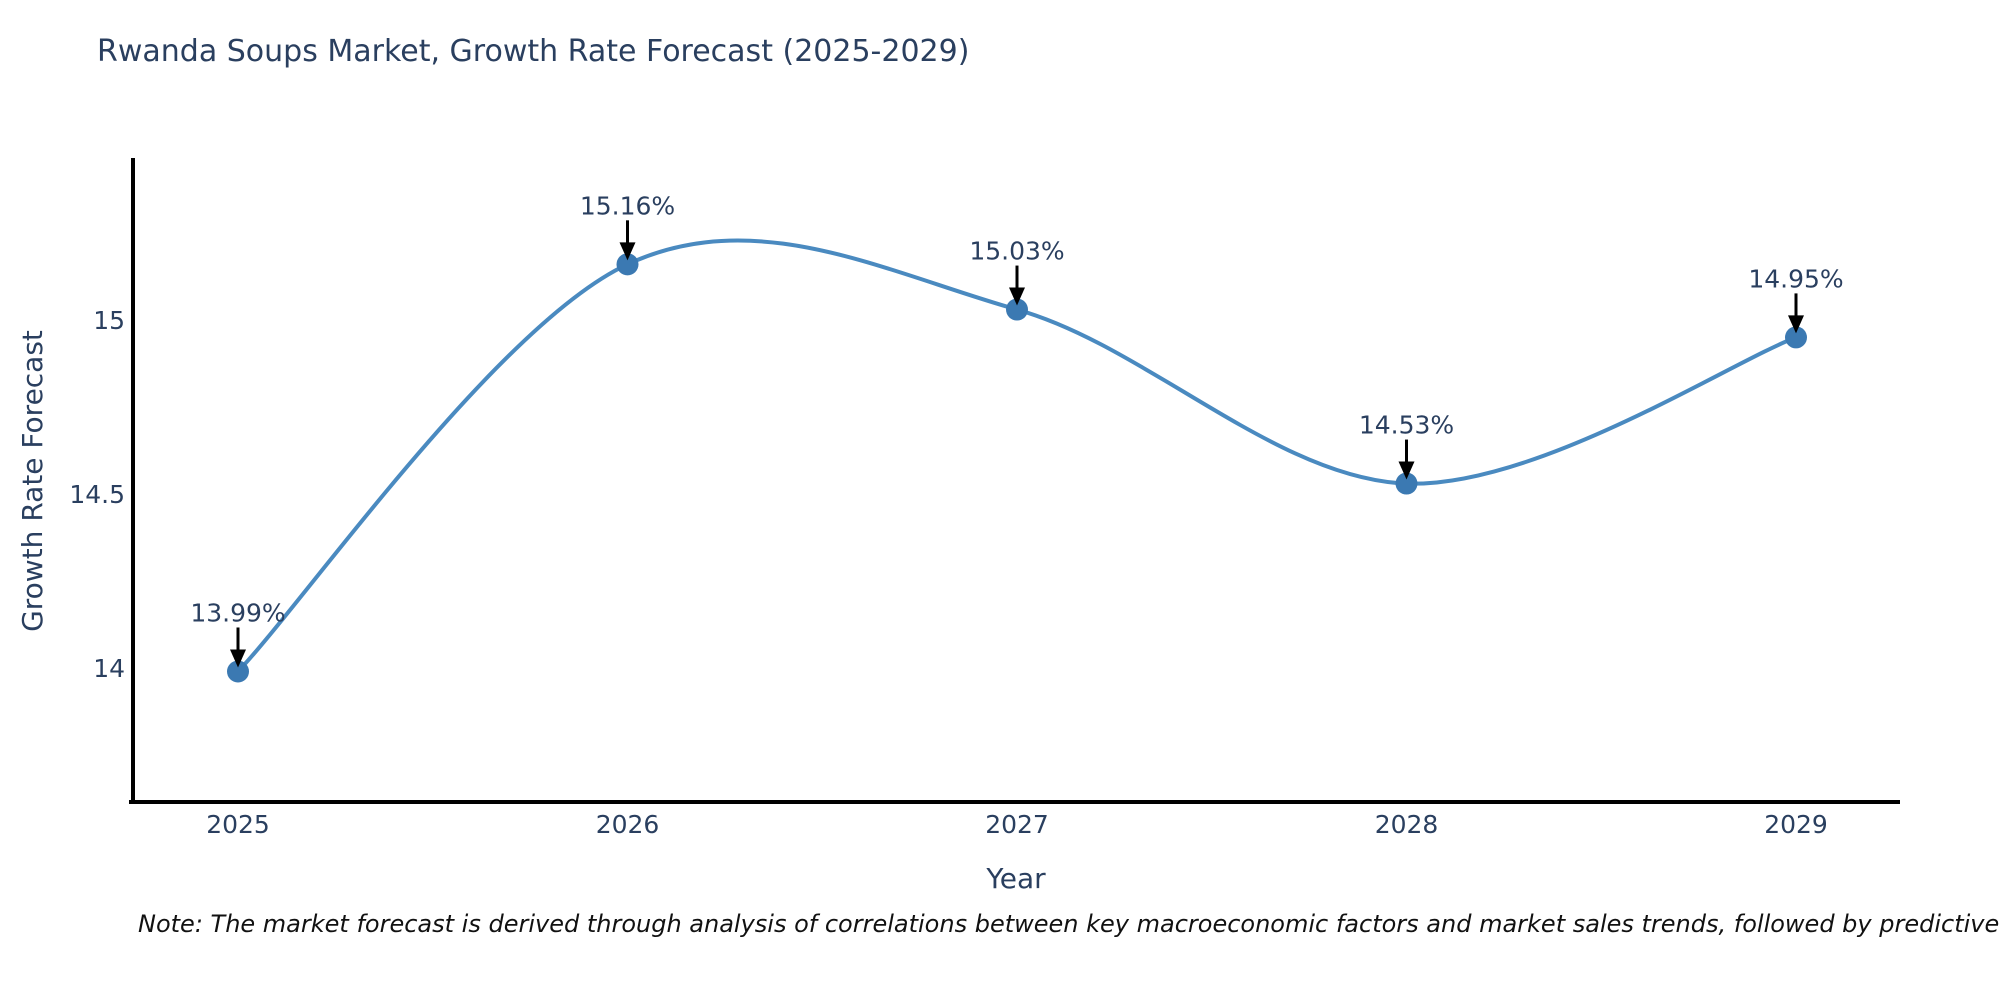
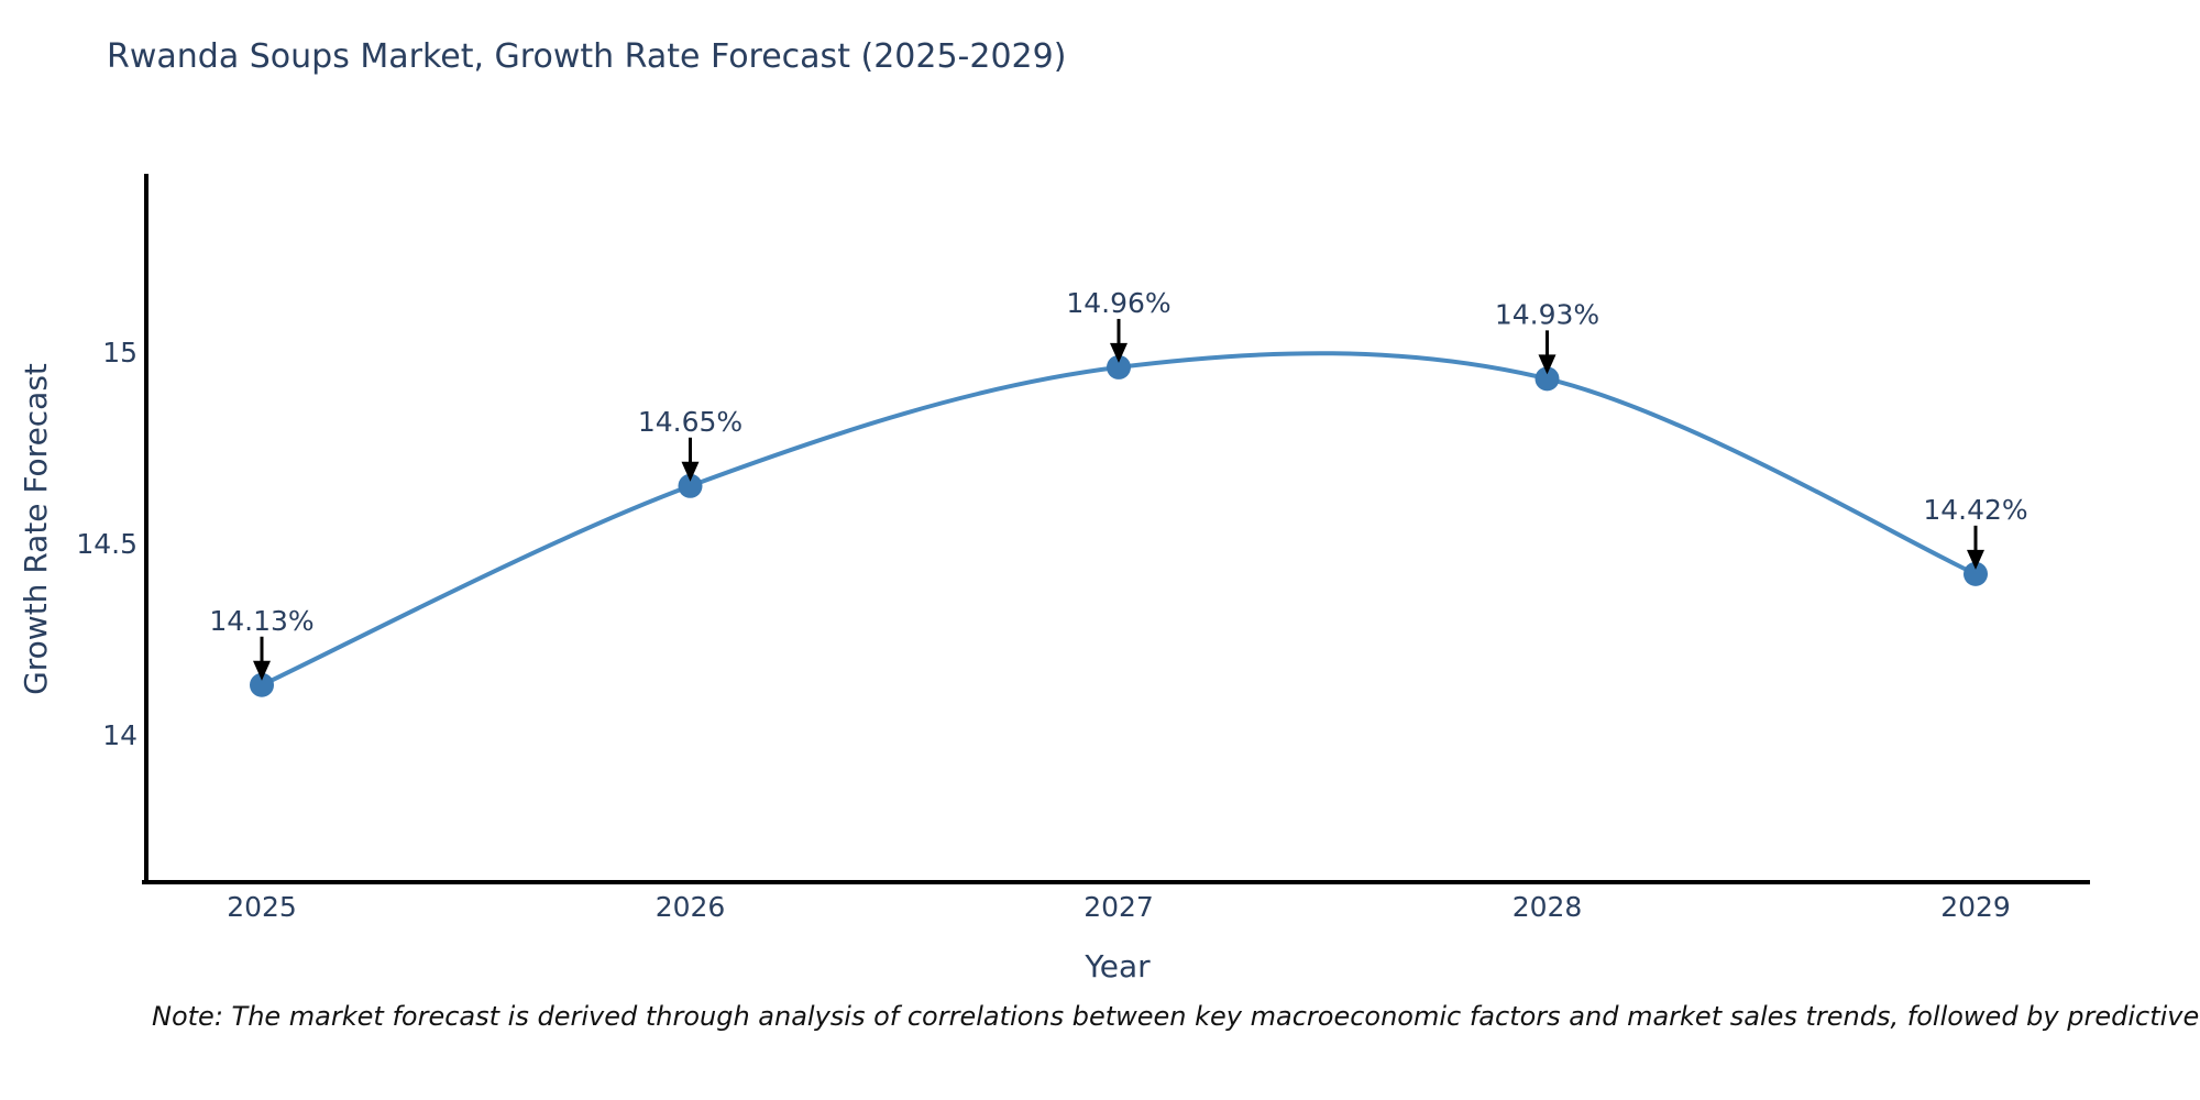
2025: 13.99% -> 14.13%
2026: 15.16% -> 14.65%
2027: 15.03% -> 14.96%
2028: 14.53% -> 14.93%
2029: 14.95% -> 14.42%
